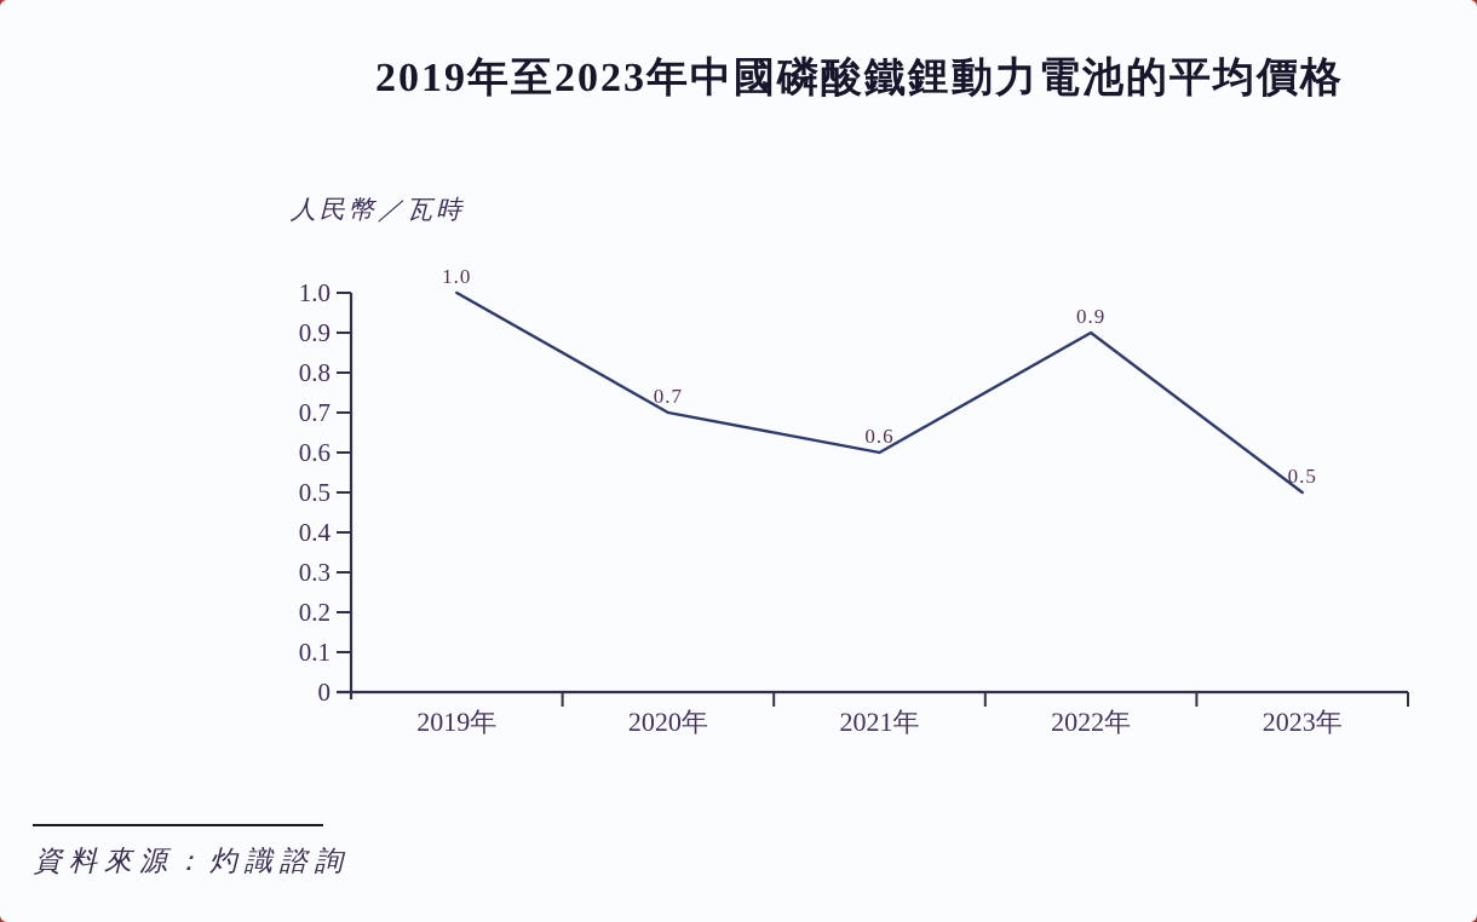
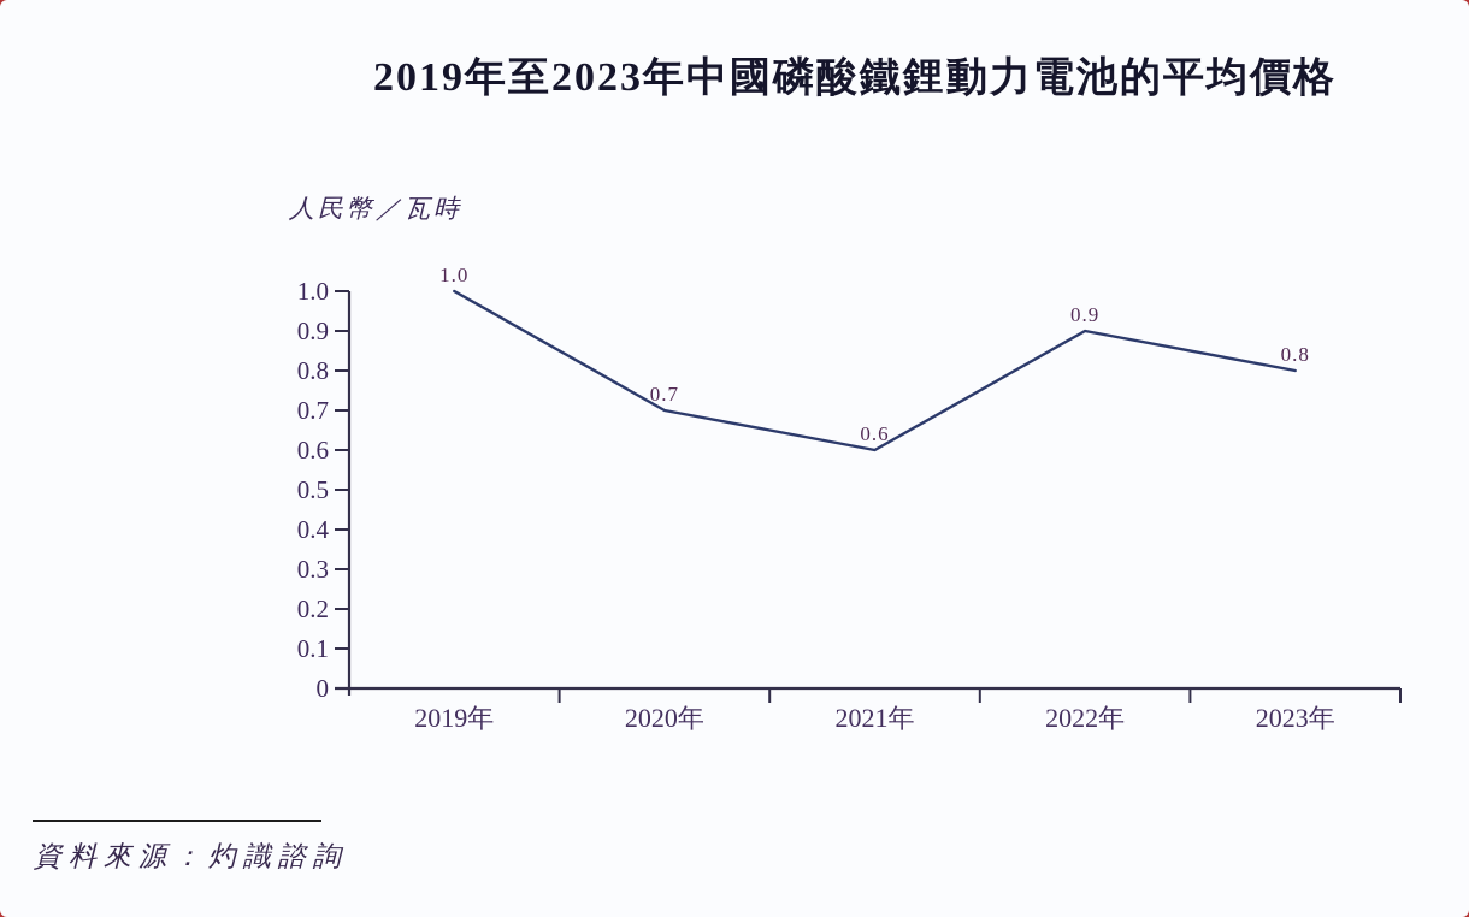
2023年: 0.5 -> 0.8
